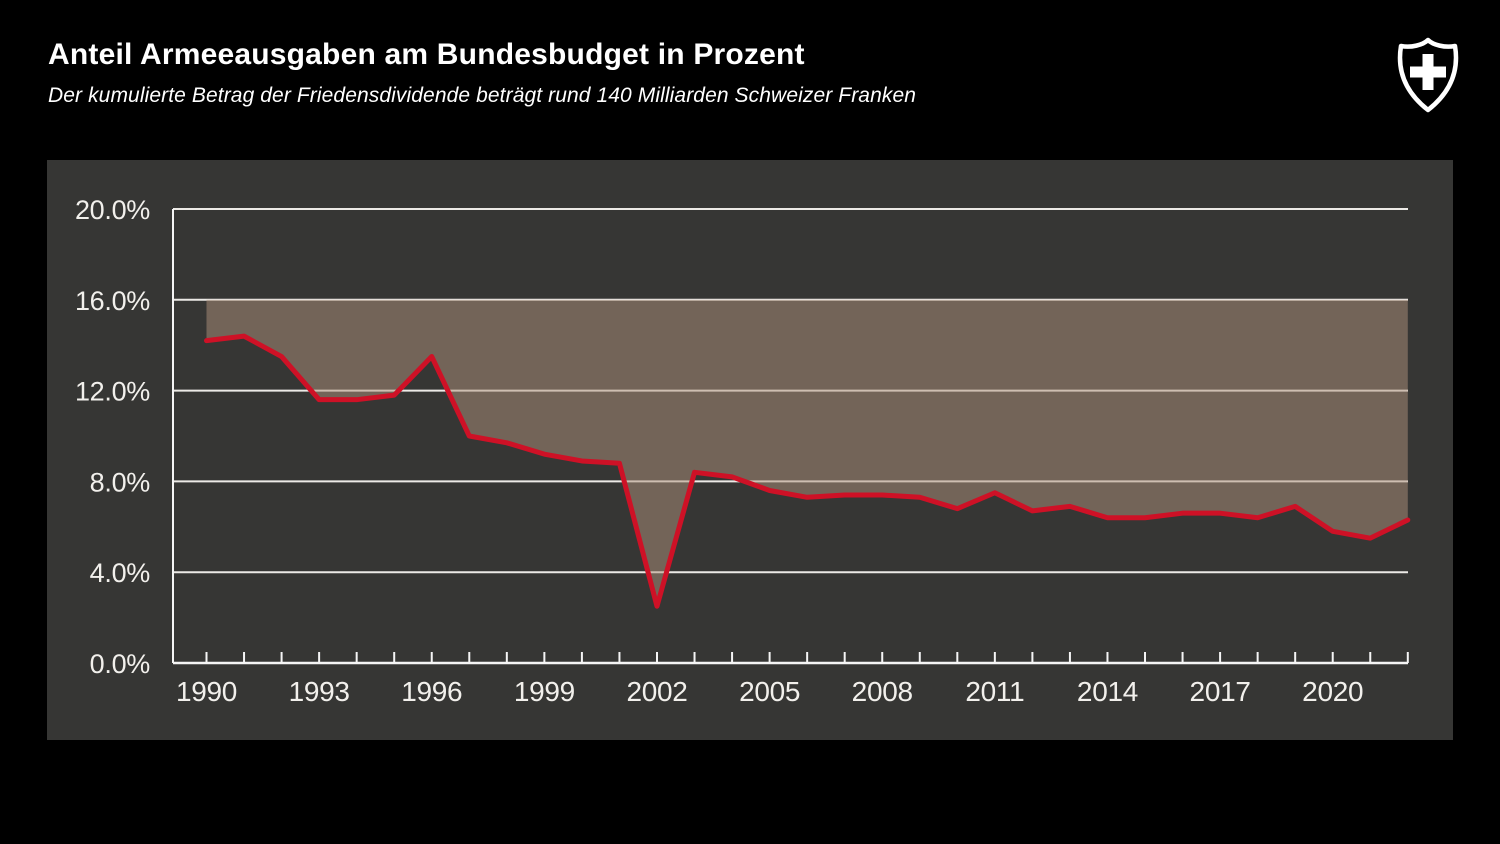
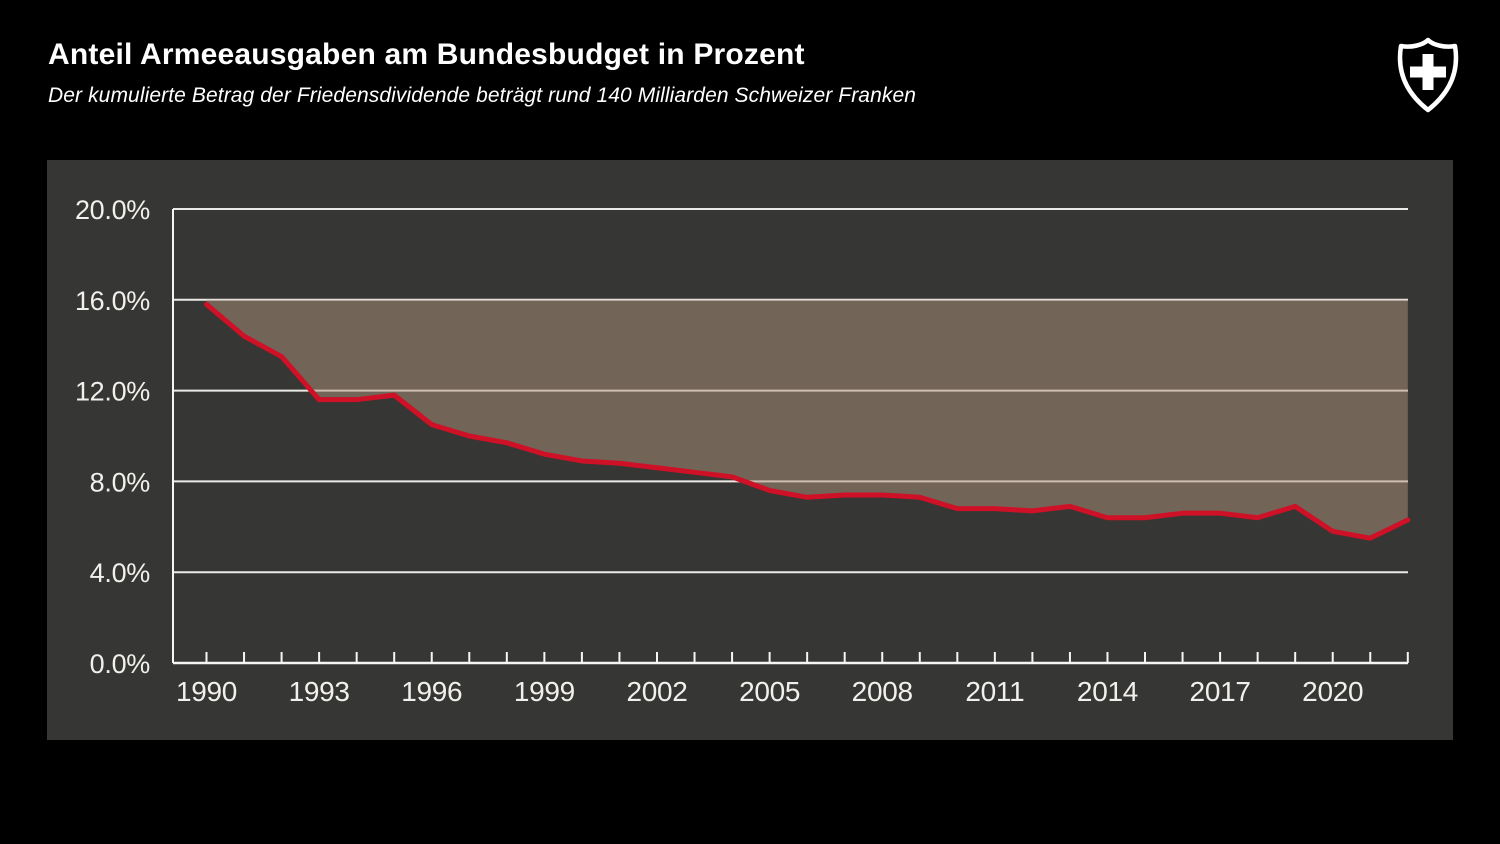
1990: 14.2% -> 15.8%
1996: 13.5% -> 10.5%
2002: 2.5% -> 8.6%
2011: 7.5% -> 6.8%
